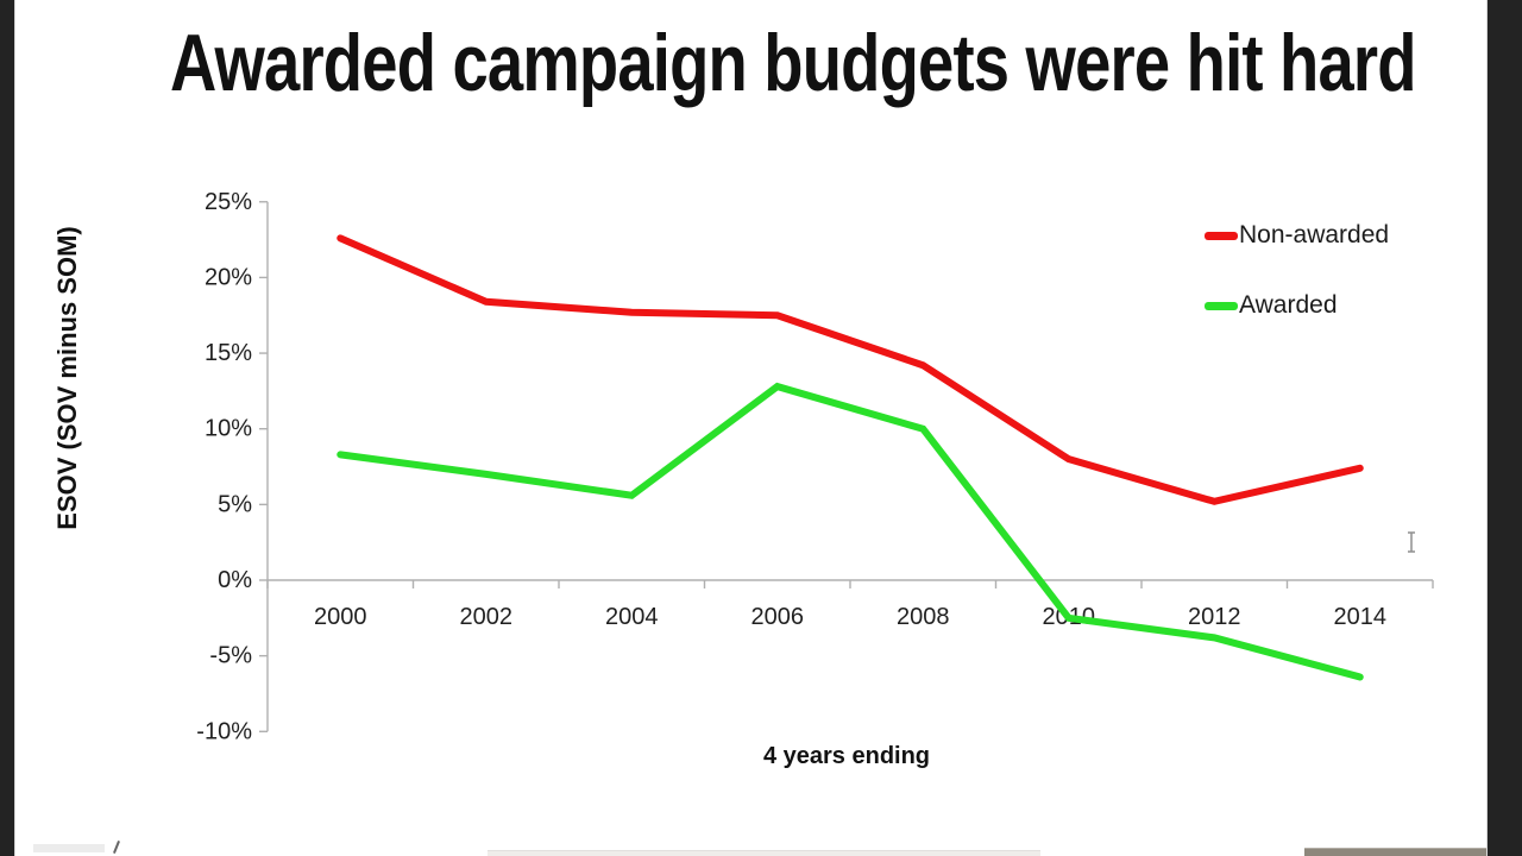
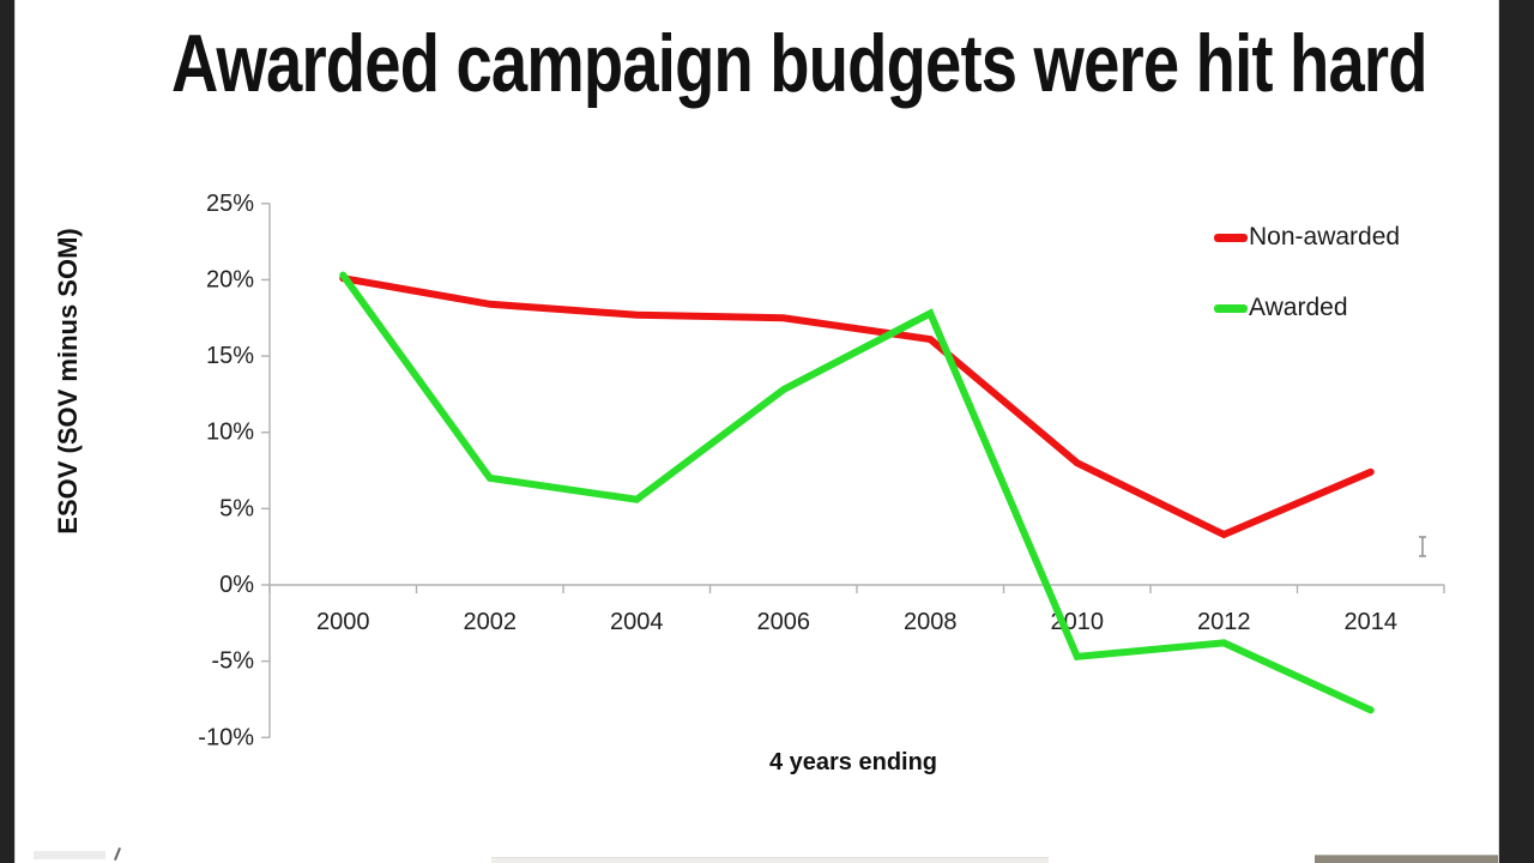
Non-awarded/2000: 22.6% -> 20.1%
Awarded/2000: 8.3% -> 20.3%
Non-awarded/2008: 14.2% -> 16.1%
Awarded/2008: 10.0% -> 17.8%
Awarded/2010: -2.5% -> -4.7%
Non-awarded/2012: 5.2% -> 3.3%
Awarded/2014: -6.4% -> -8.2%
